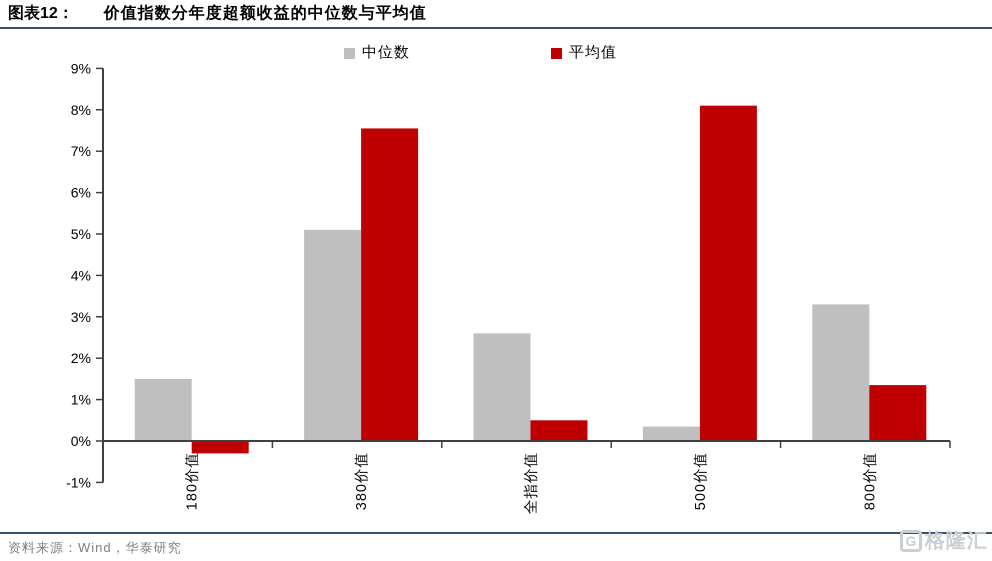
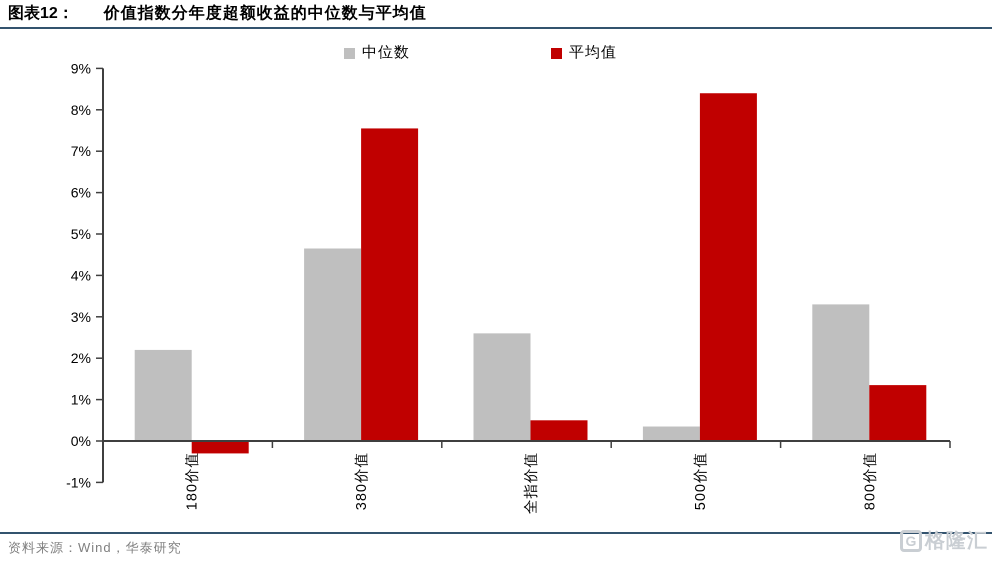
中位数/180价值: 1.5% -> 2.2%
中位数/380价值: 5.1% -> 4.7%
平均值/500价值: 8.1% -> 8.4%
